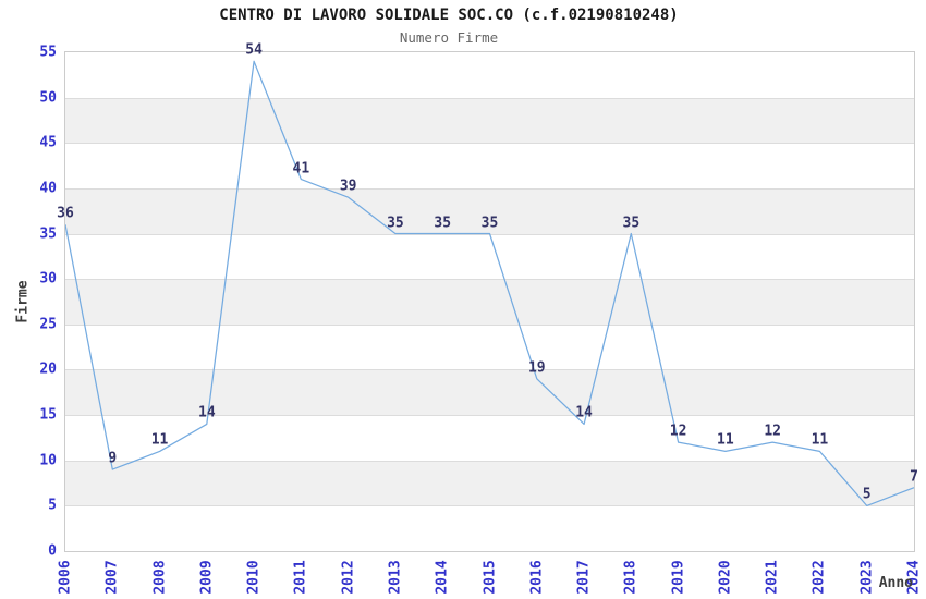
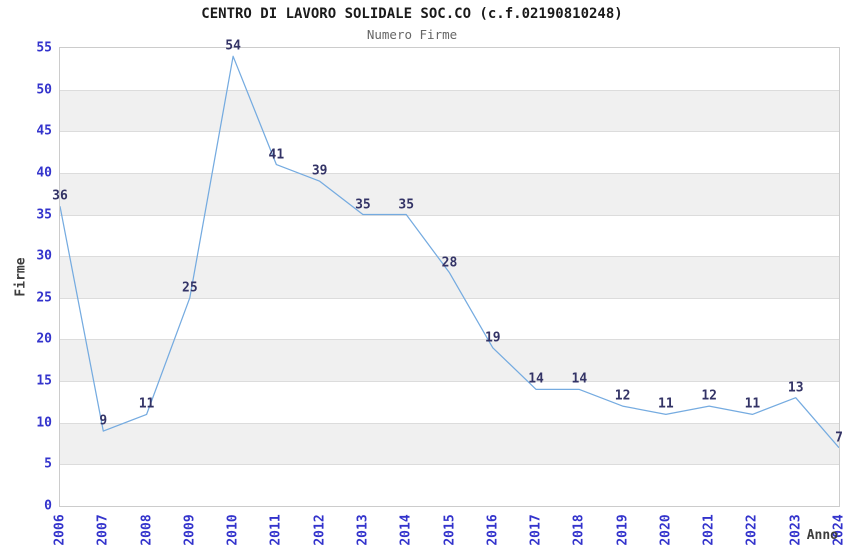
2009: 14 -> 25
2015: 35 -> 28
2018: 35 -> 14
2023: 5 -> 13
